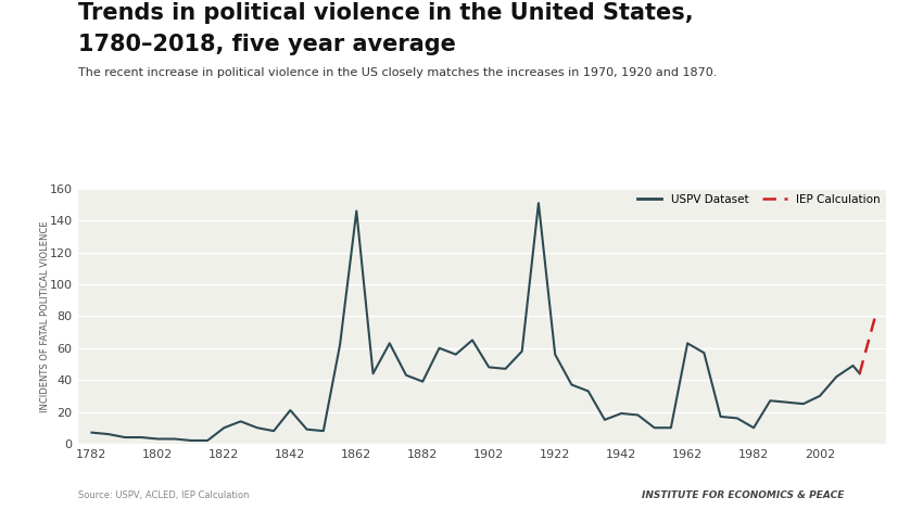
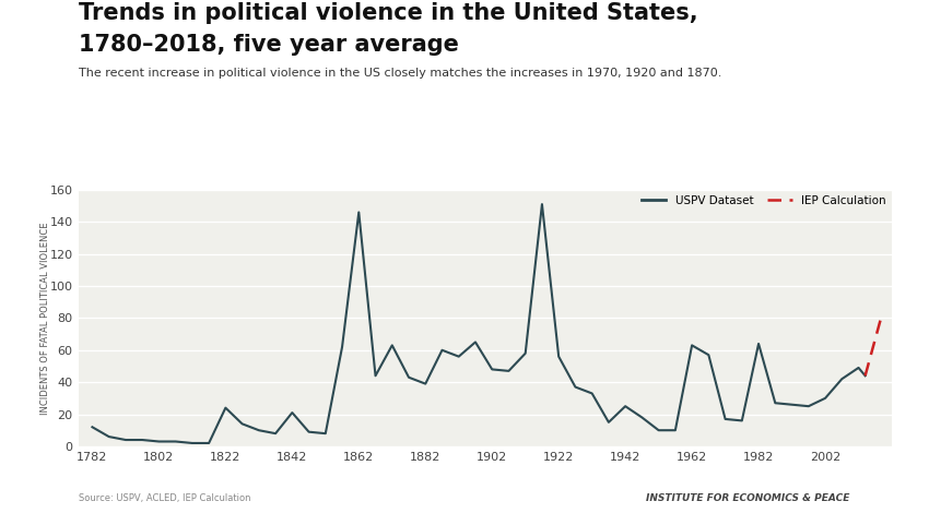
1782: 7 -> 12
1822: 10 -> 24
1942: 19 -> 25
1982: 10 -> 64
